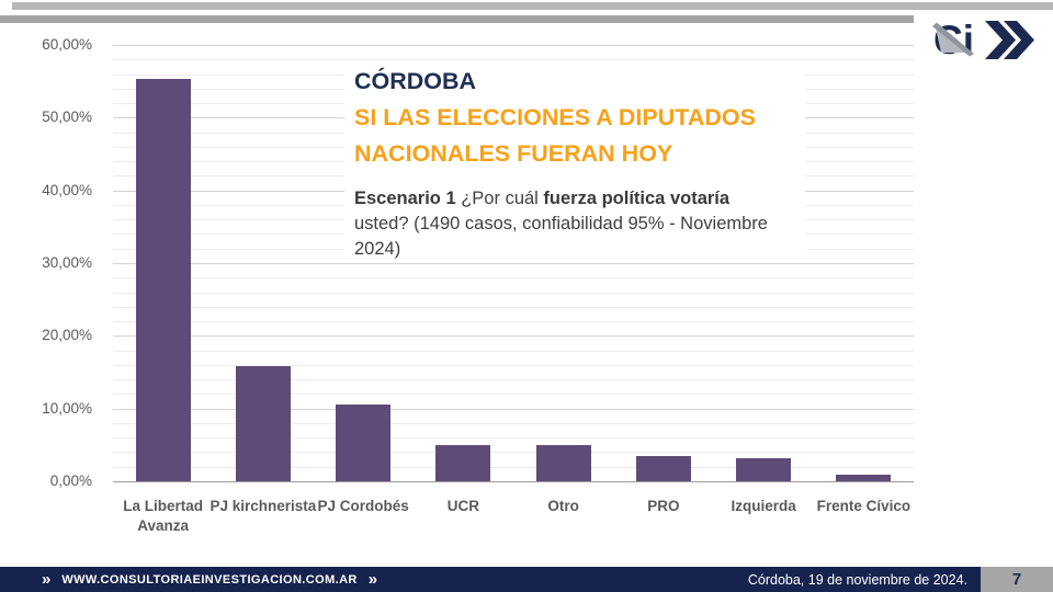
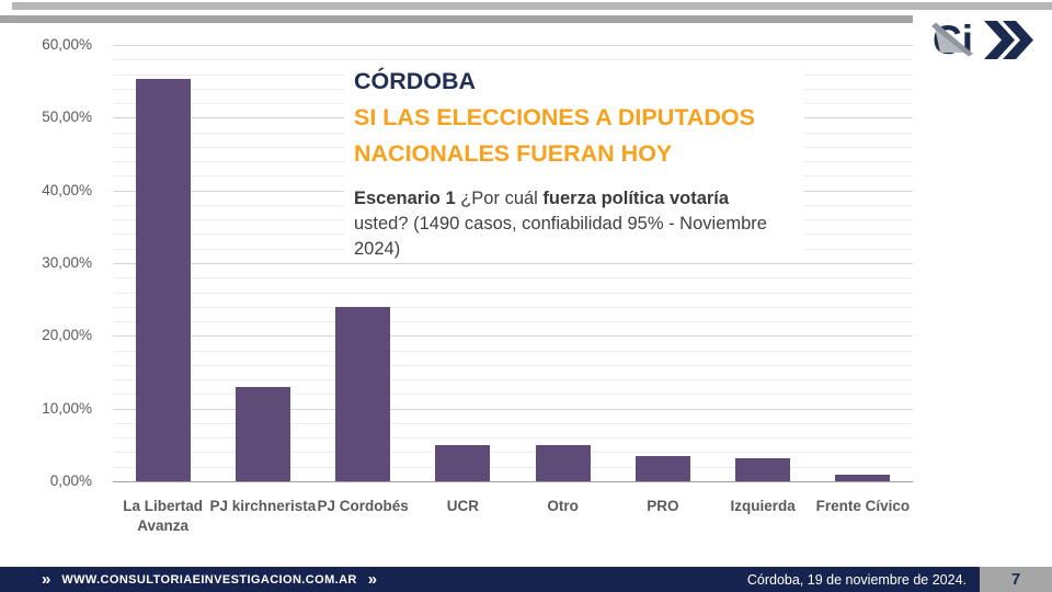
PJ kirchnerista: 16% -> 13%
PJ Cordobés: 11% -> 24%
